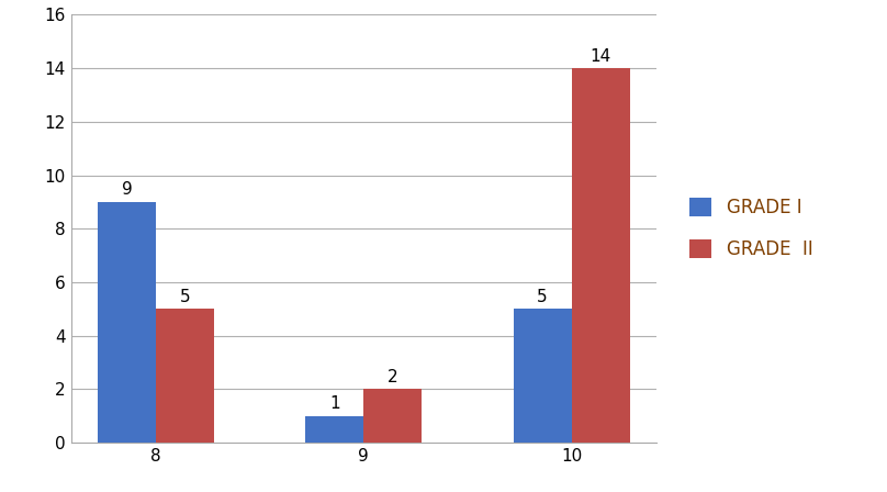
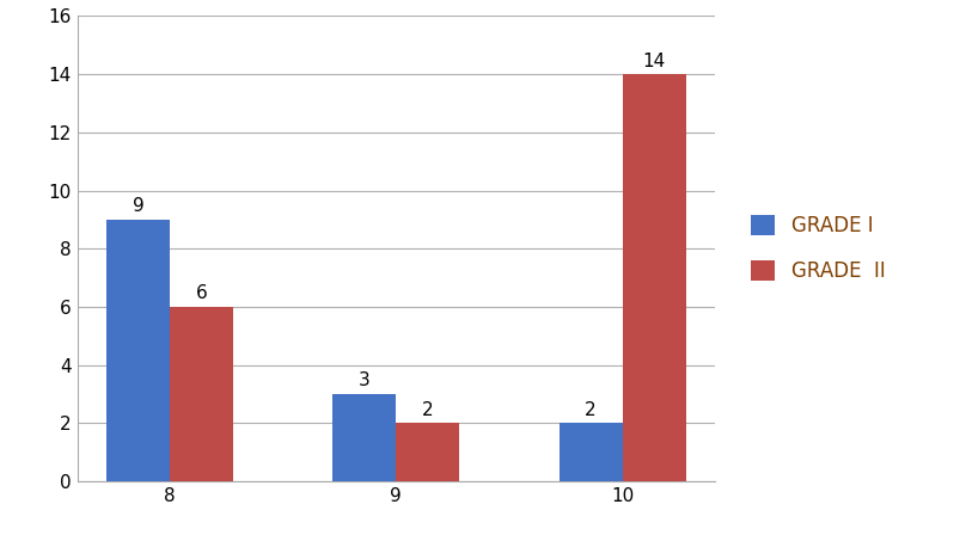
GRADE II/8: 5 -> 6
GRADE I/9: 1 -> 3
GRADE I/10: 5 -> 2
